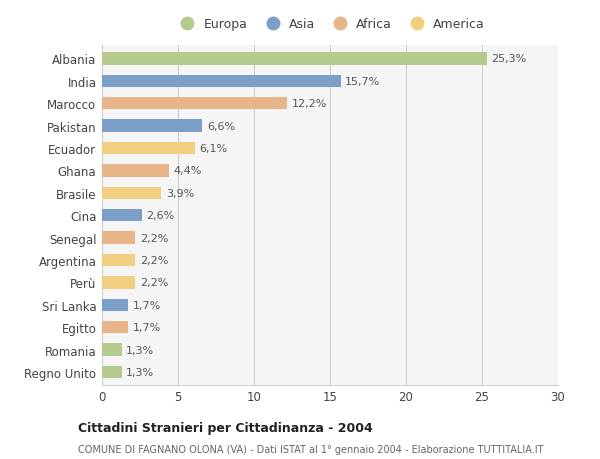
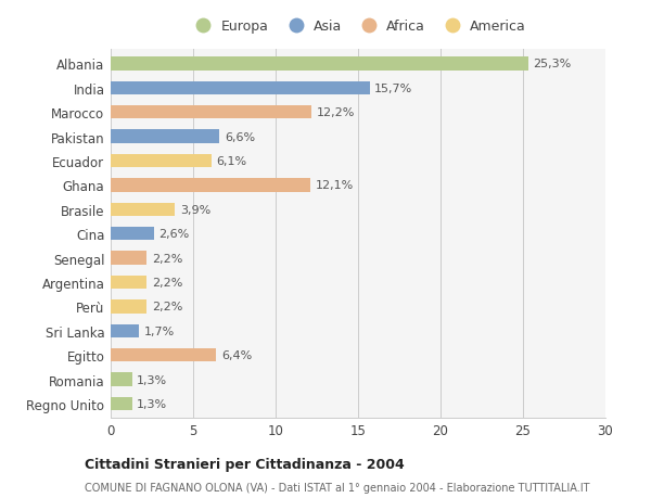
Ghana: 4,4% -> 12,1%
Egitto: 1,7% -> 6,4%
